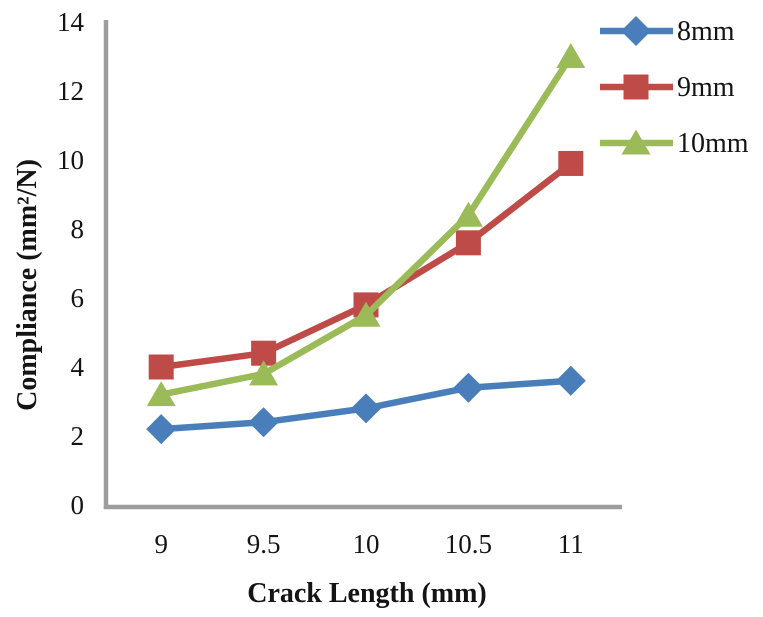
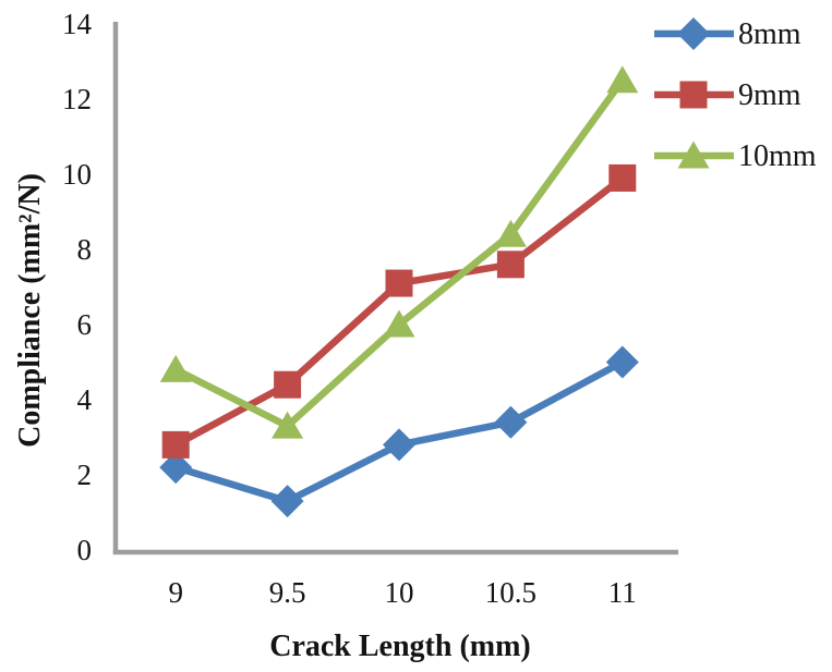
9mm/9: 4.0 -> 2.8
10mm/9: 3.2 -> 4.8
8mm/9.5: 2.4 -> 1.3
10mm/9.5: 3.8 -> 3.3
9mm/10: 5.8 -> 7.1
10mm/10: 5.5 -> 6.0
8mm/11: 3.6 -> 5.0
10mm/11: 13.0 -> 12.5
